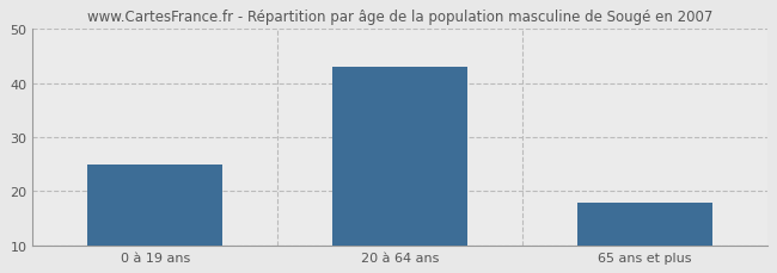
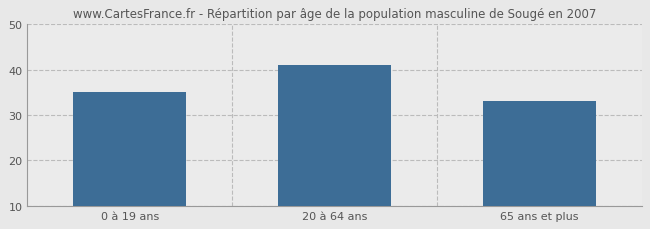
0 à 19 ans: 25 -> 35
20 à 64 ans: 43 -> 41
65 ans et plus: 18 -> 33
